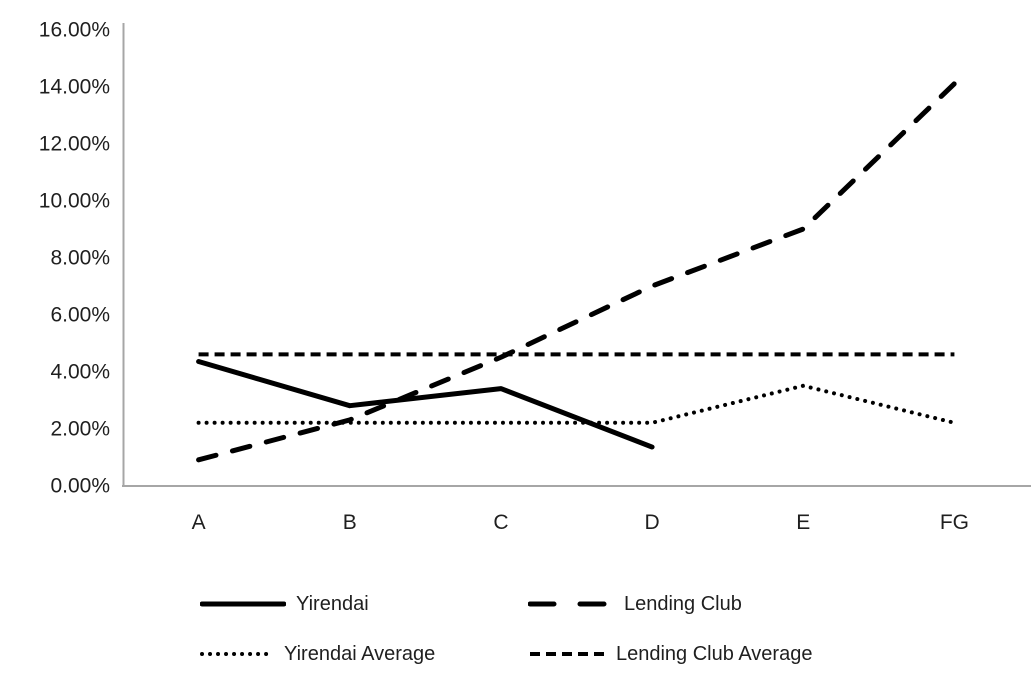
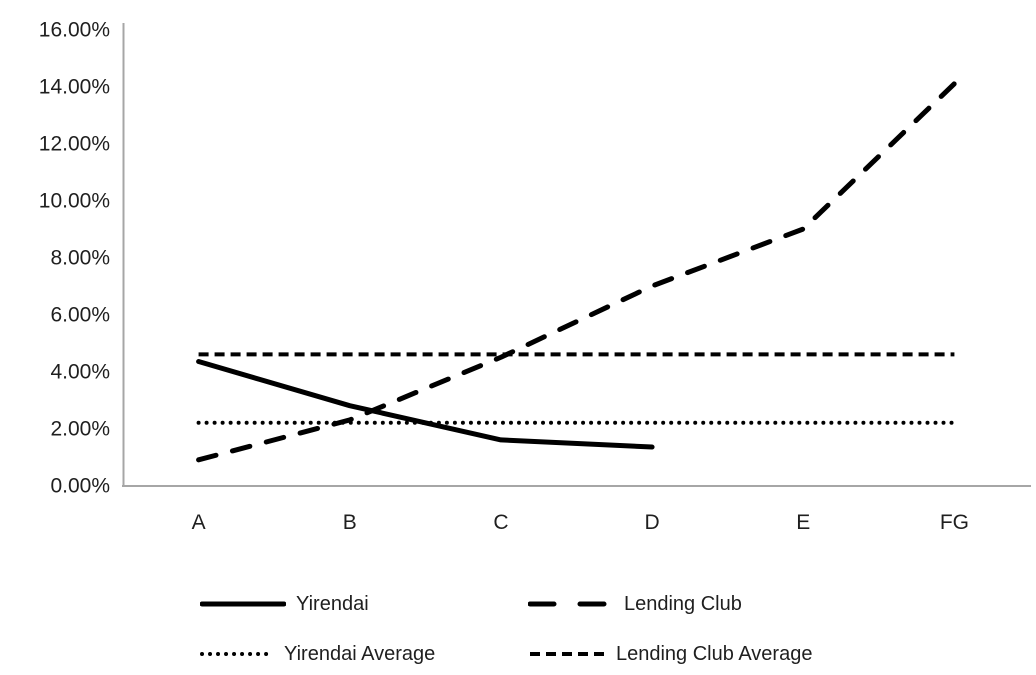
Yirendai/C: 3.4% -> 1.6%
Yirendai Average/E: 3.5% -> 2.2%
